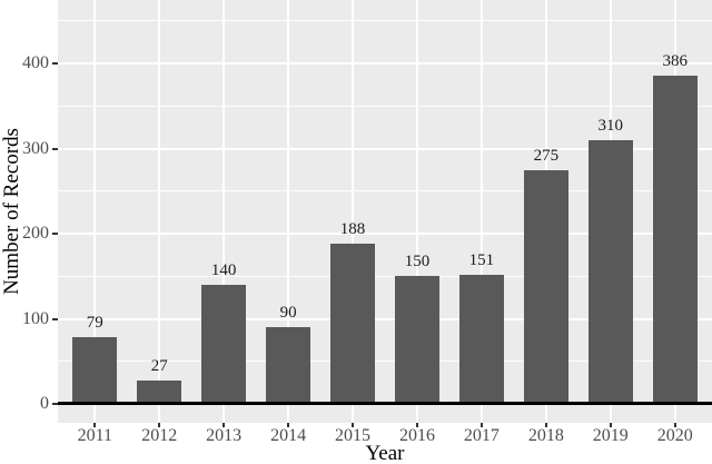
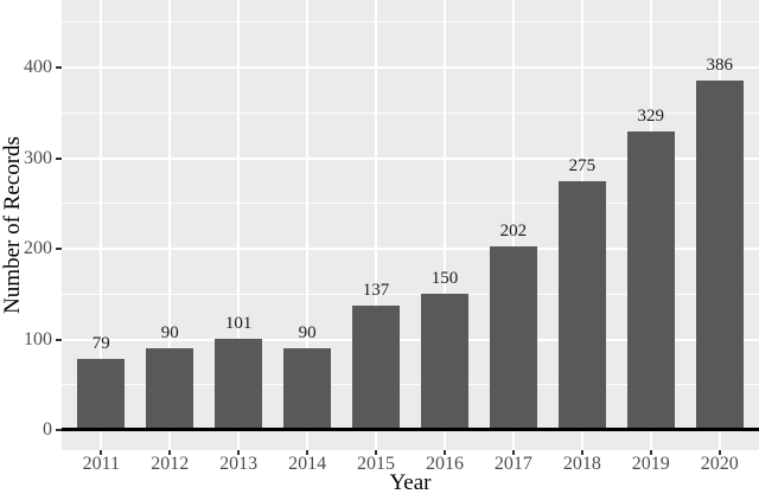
2012: 27 -> 90
2013: 140 -> 101
2015: 188 -> 137
2017: 151 -> 202
2019: 310 -> 329
